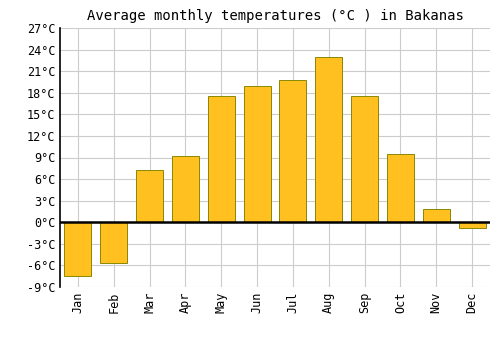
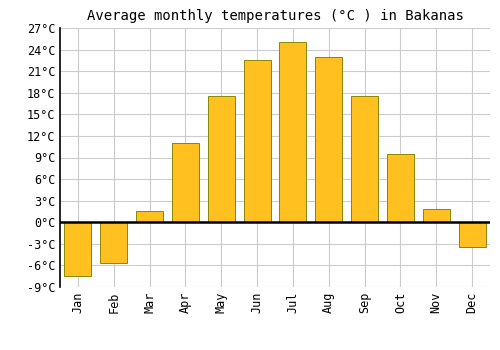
Mar: 7.2°C -> 1.5°C
Apr: 9.2°C -> 11.0°C
Jun: 19.0°C -> 22.5°C
Jul: 19.8°C -> 25.0°C
Dec: -0.8°C -> -3.5°C
